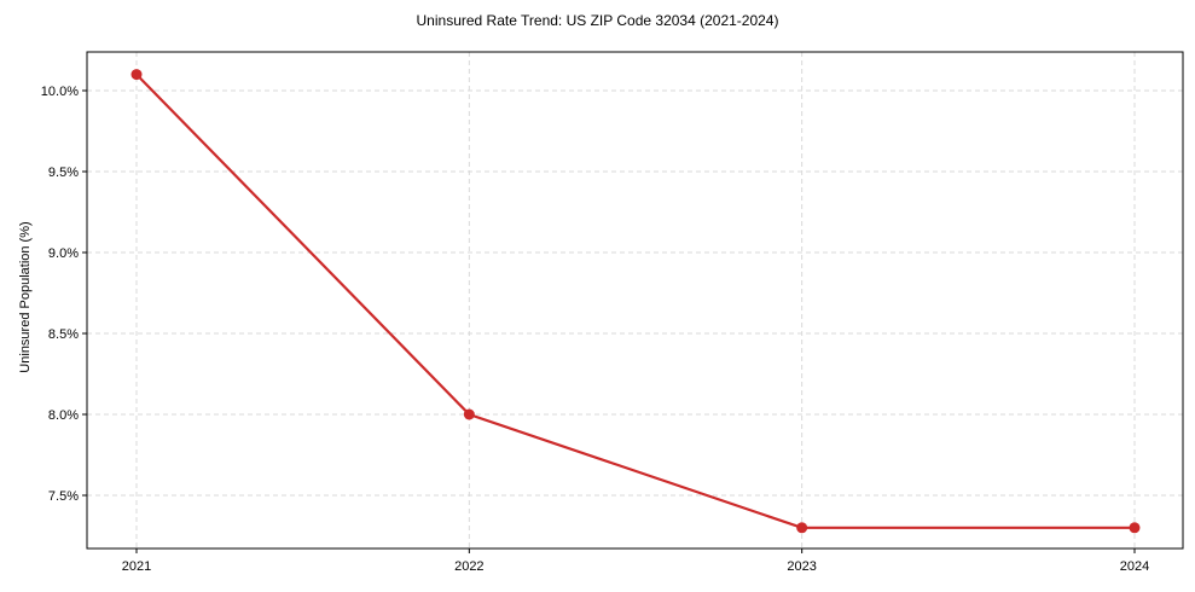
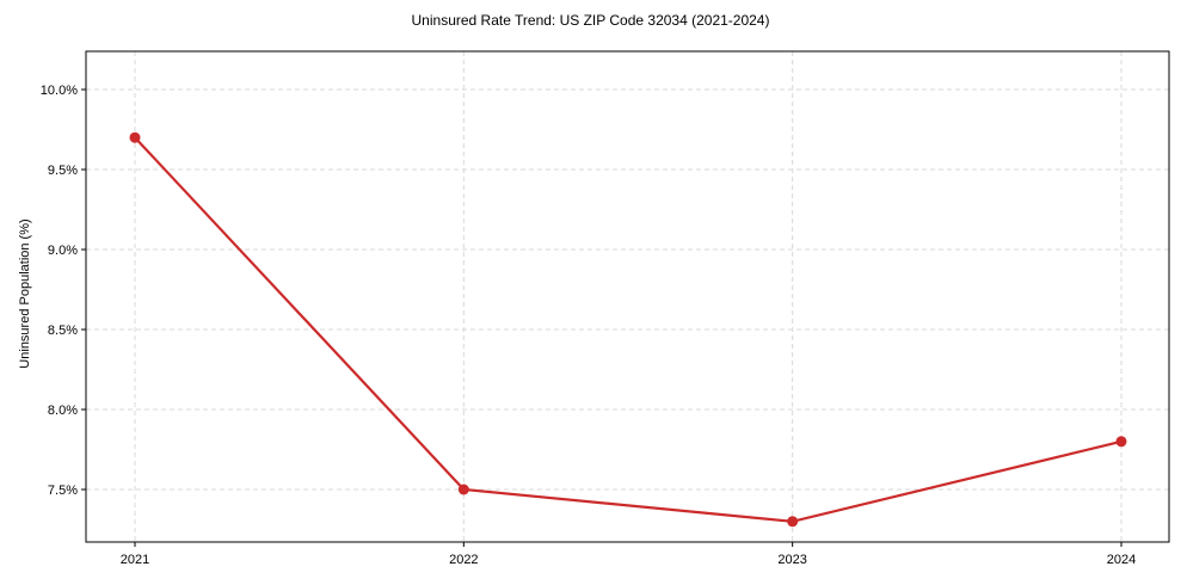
2021: 10.1% -> 9.7%
2022: 8.0% -> 7.5%
2024: 7.3% -> 7.8%
